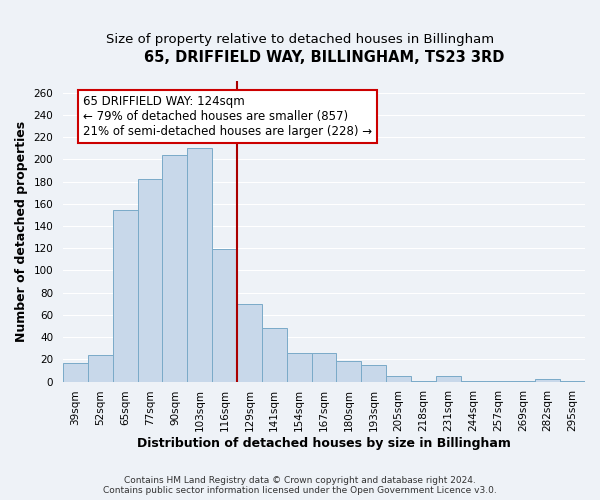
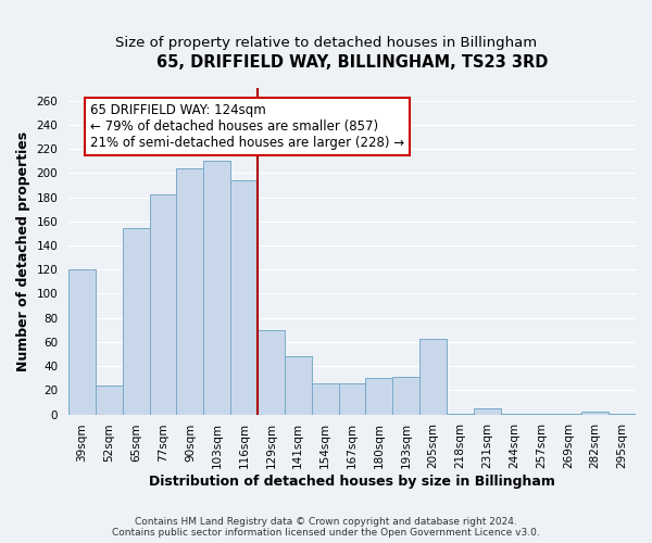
39sqm: 17 -> 120
116sqm: 119 -> 194
180sqm: 19 -> 30
193sqm: 15 -> 31
205sqm: 5 -> 63
